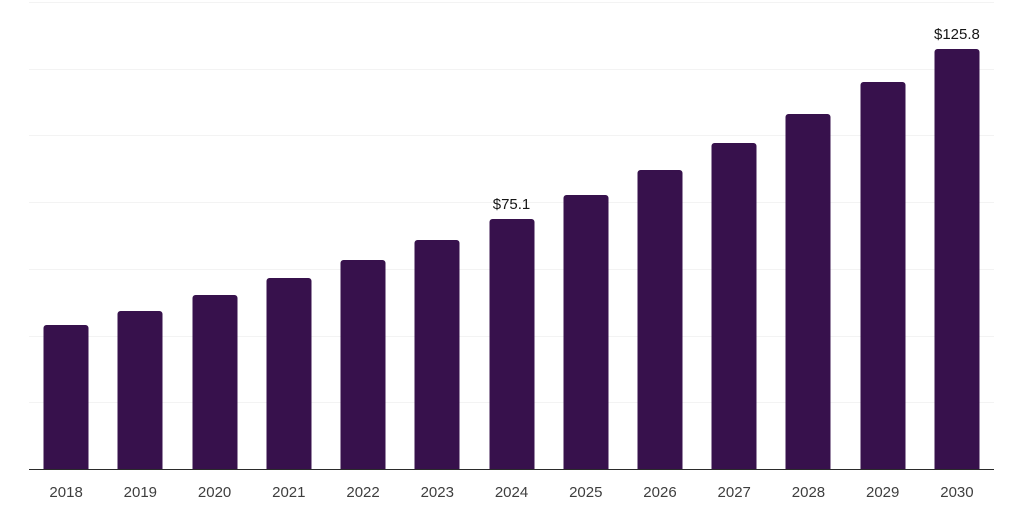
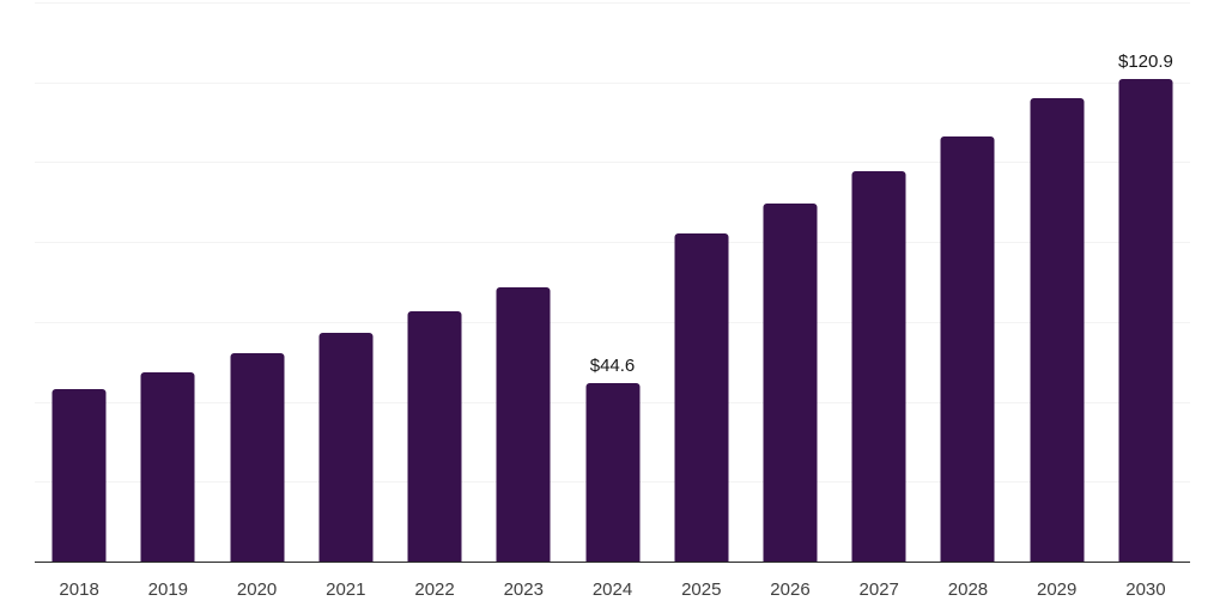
2024: $75.1 -> $44.6
2030: $125.8 -> $120.9
